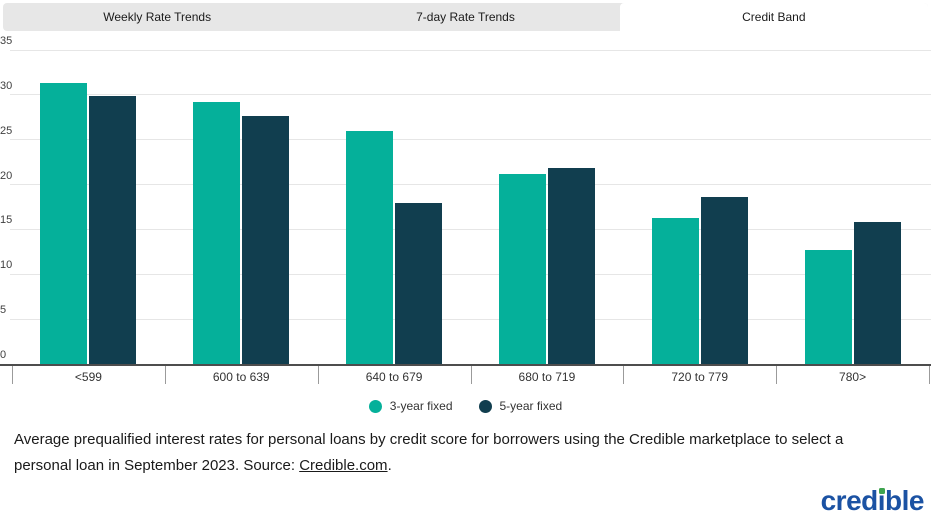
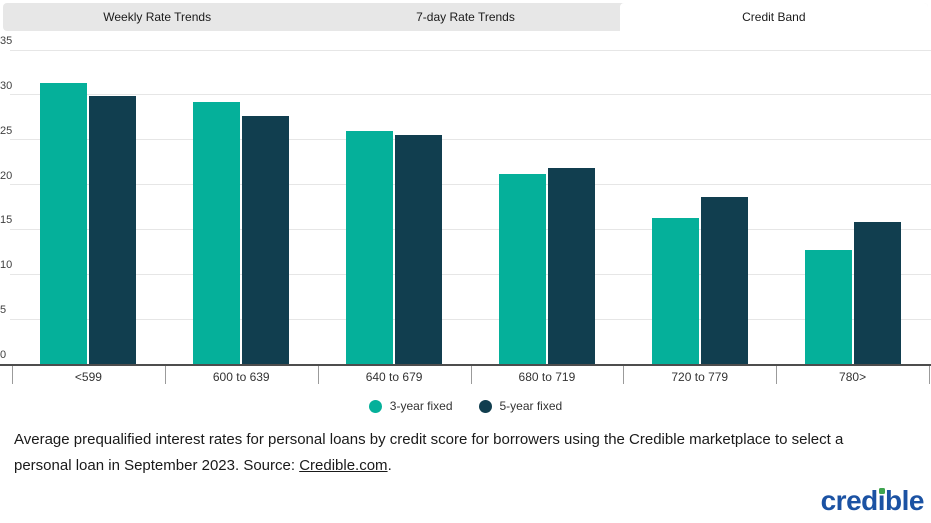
5-year fixed/640 to 679: 18 -> 26
